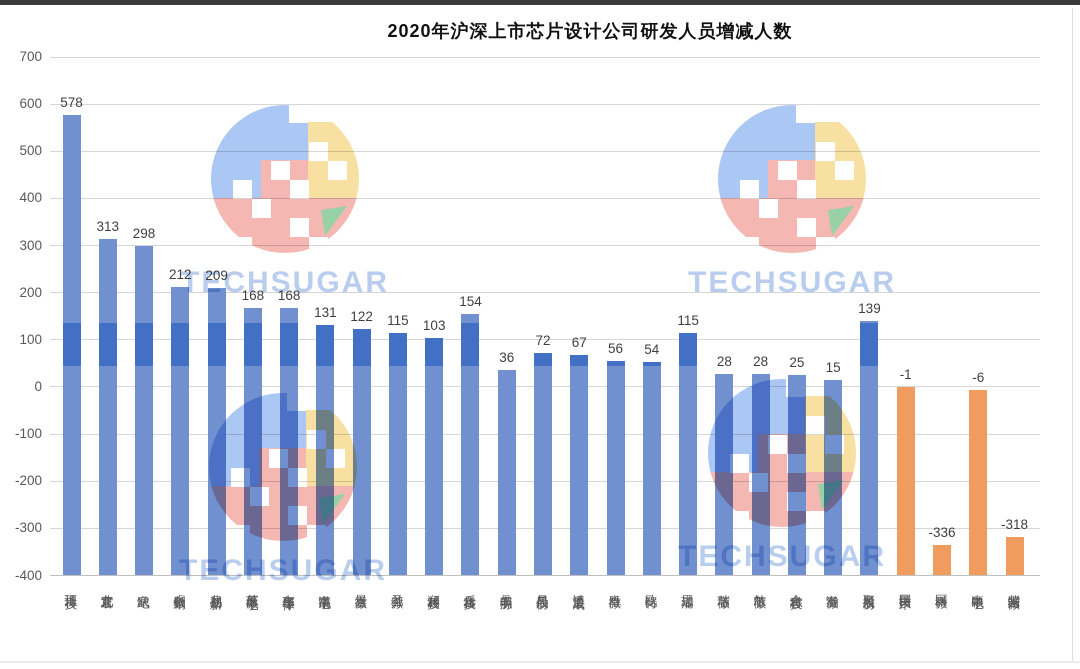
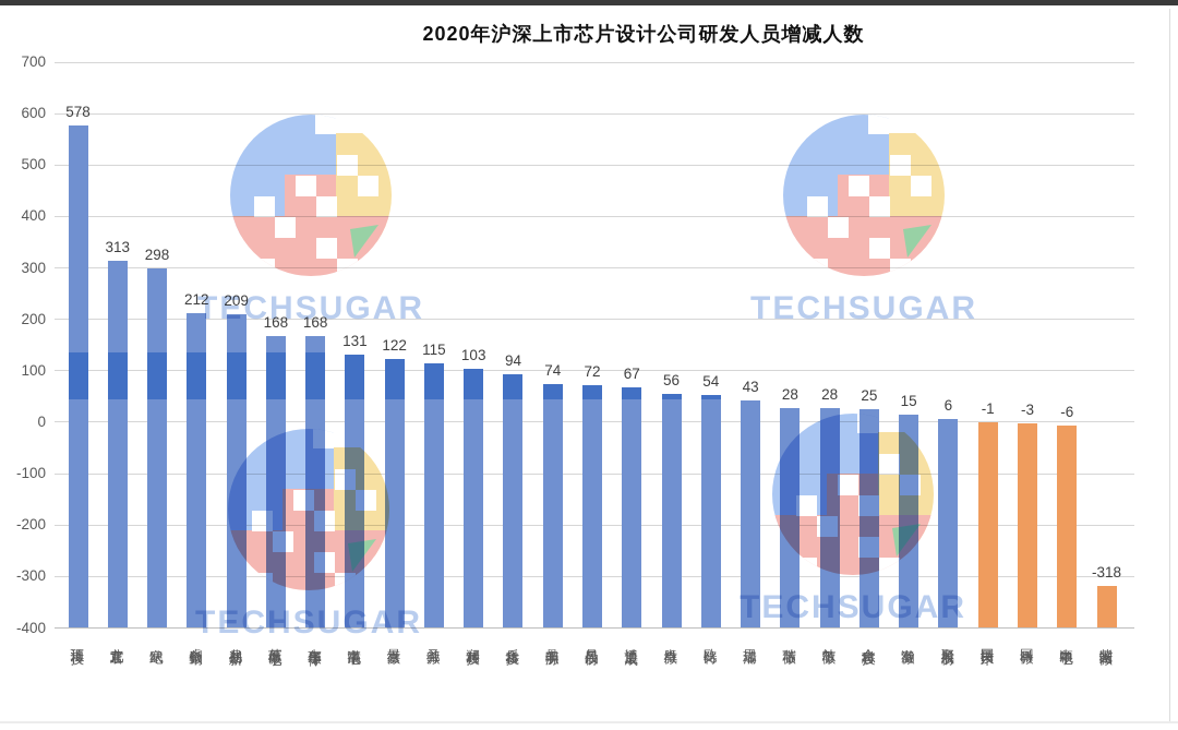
乐鑫科技: 154 -> 94
晶丰明源: 36 -> 74
思瑞浦: 115 -> 43
聚辰股份: 139 -> 6
国科微: -336 -> -3
